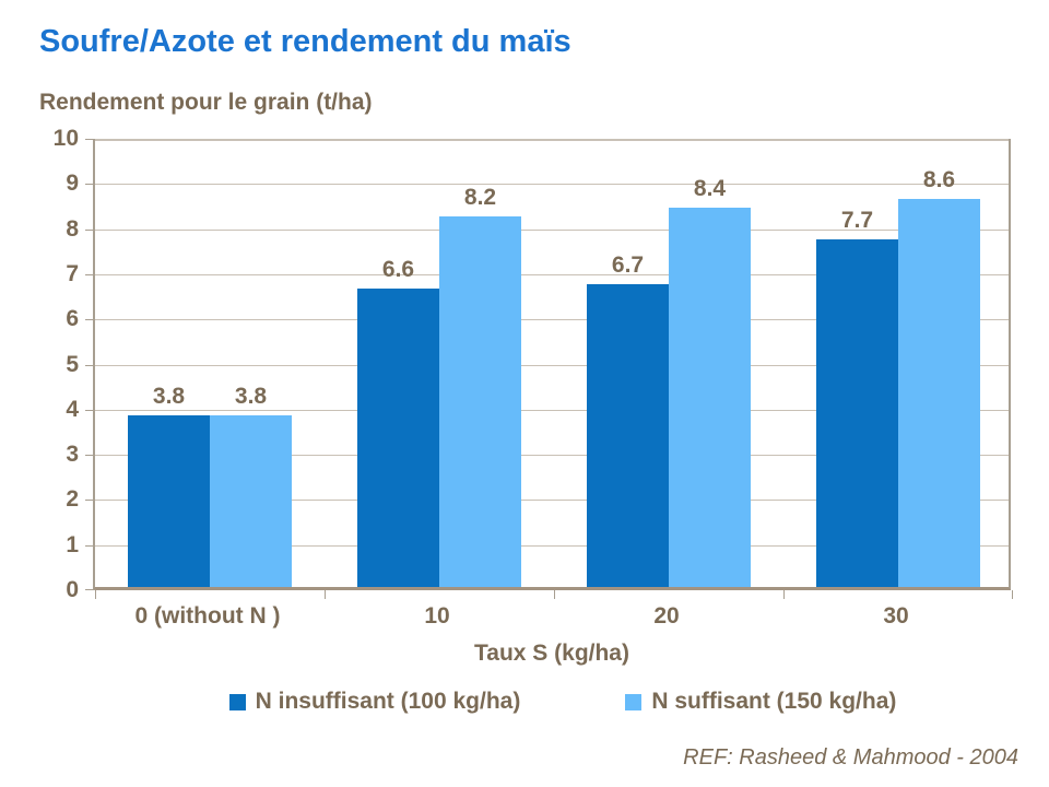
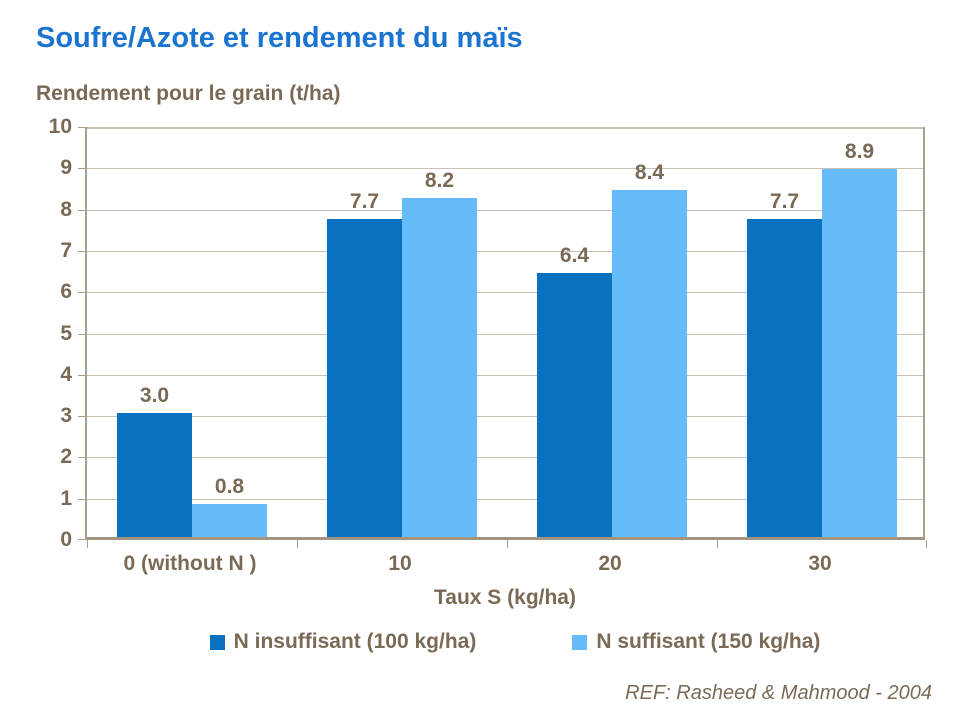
N insuffisant (100 kg/ha)/0 (without N ): 3.8 -> 3.0
N suffisant (150 kg/ha)/0 (without N ): 3.8 -> 0.8
N insuffisant (100 kg/ha)/10: 6.6 -> 7.7
N insuffisant (100 kg/ha)/20: 6.7 -> 6.4
N suffisant (150 kg/ha)/30: 8.6 -> 8.9
